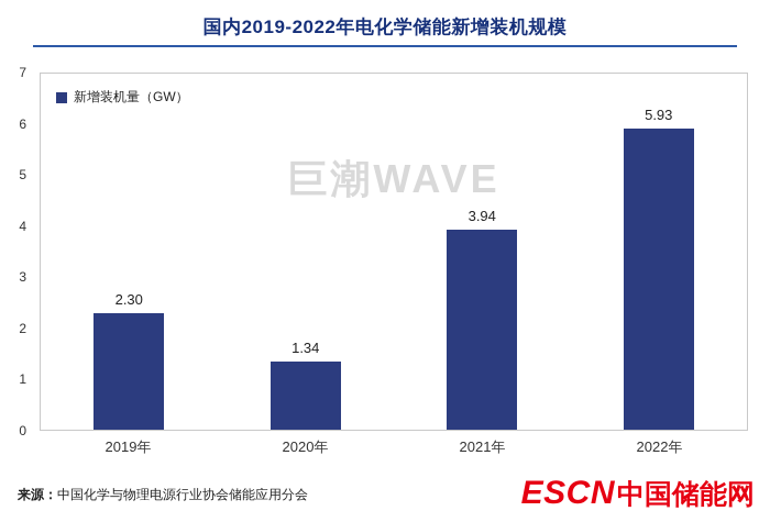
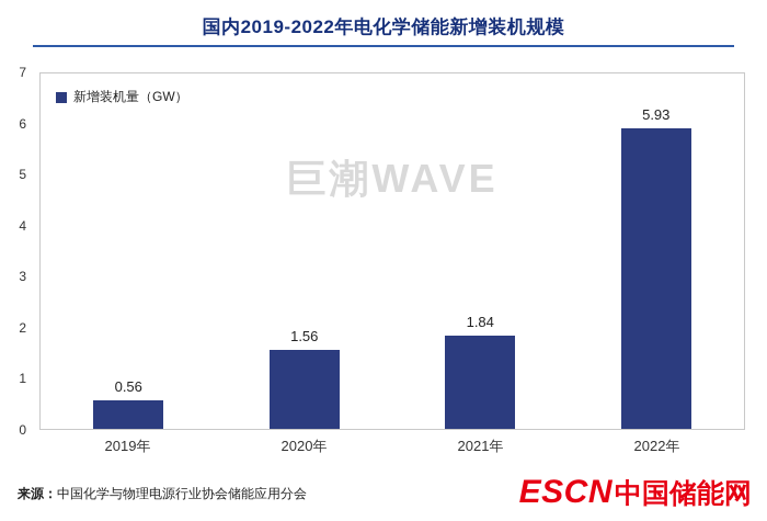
2019年: 2.30 -> 0.56
2020年: 1.34 -> 1.56
2021年: 3.94 -> 1.84
